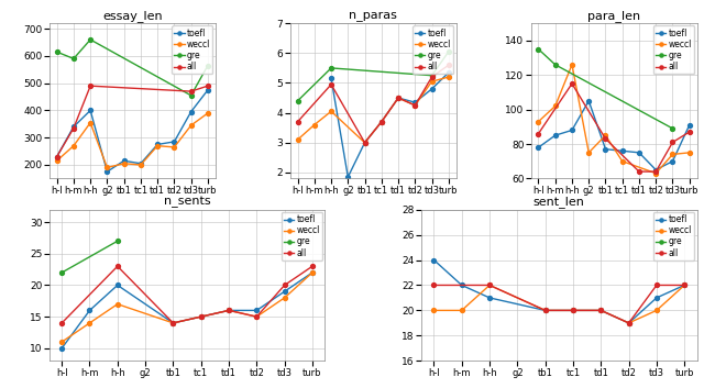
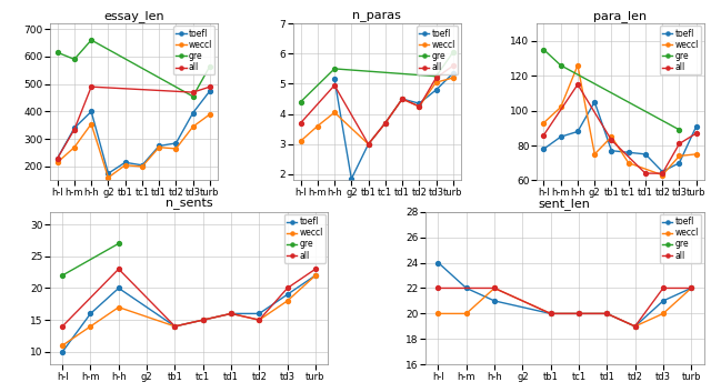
essay_len/weccl/g2: 190 -> 160
